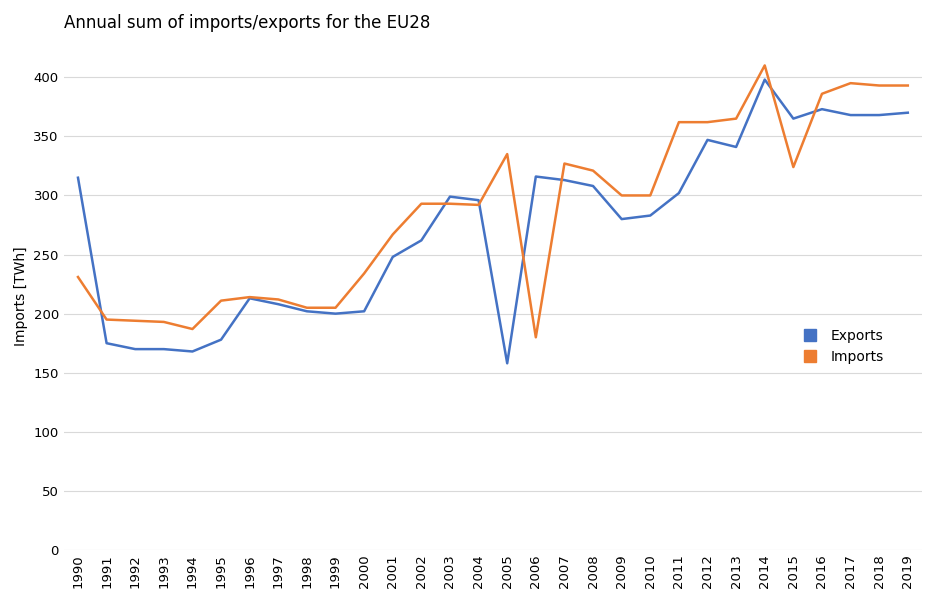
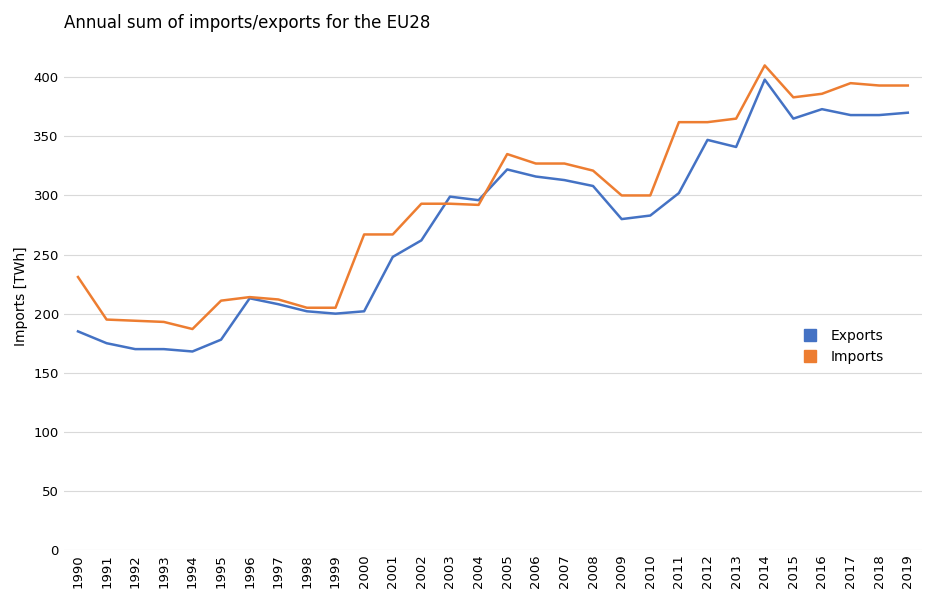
Exports/1990: 315 -> 185
Imports/2000: 234 -> 267
Exports/2005: 158 -> 322
Imports/2006: 180 -> 327
Imports/2015: 324 -> 383
